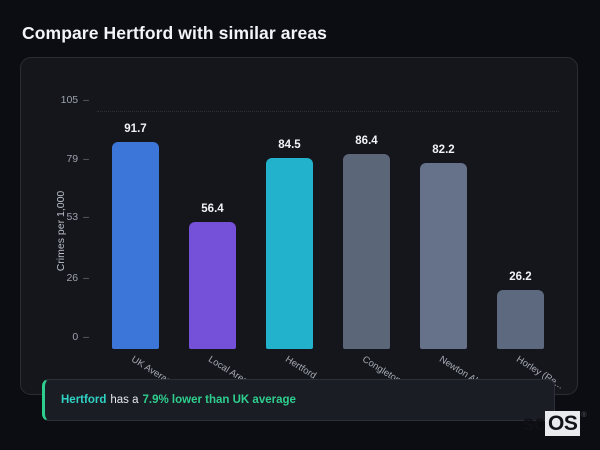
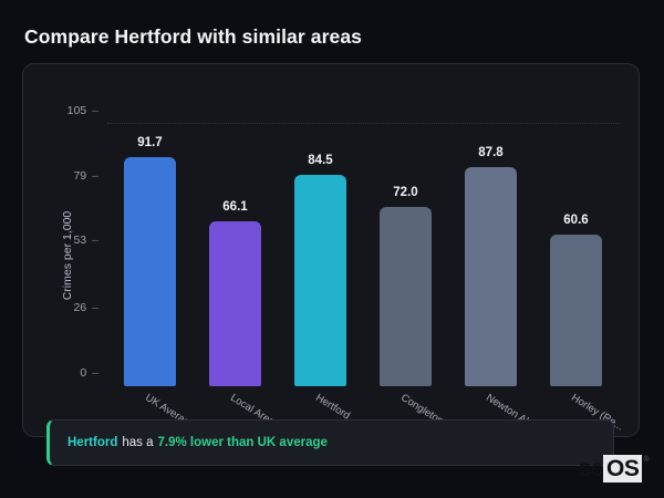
Local Area: 56.4 -> 66.1
Congleton: 86.4 -> 72.0
Newton Abbot: 82.2 -> 87.8
Horley (Re...: 26.2 -> 60.6
